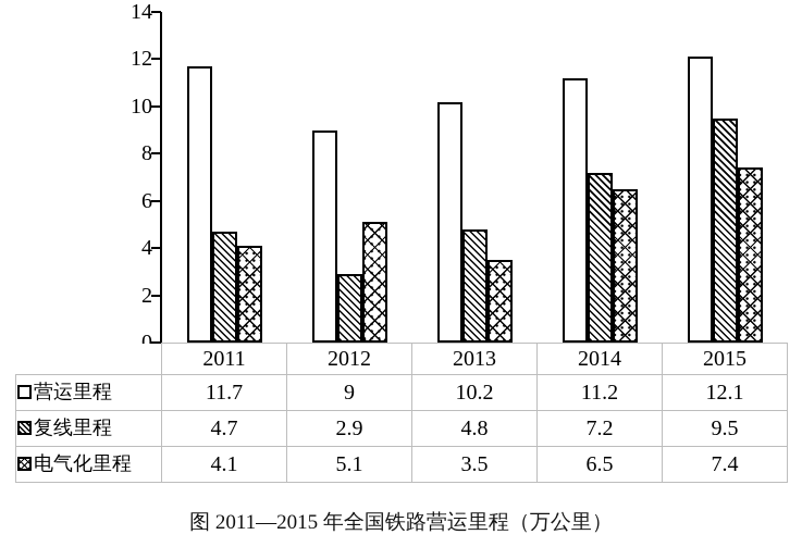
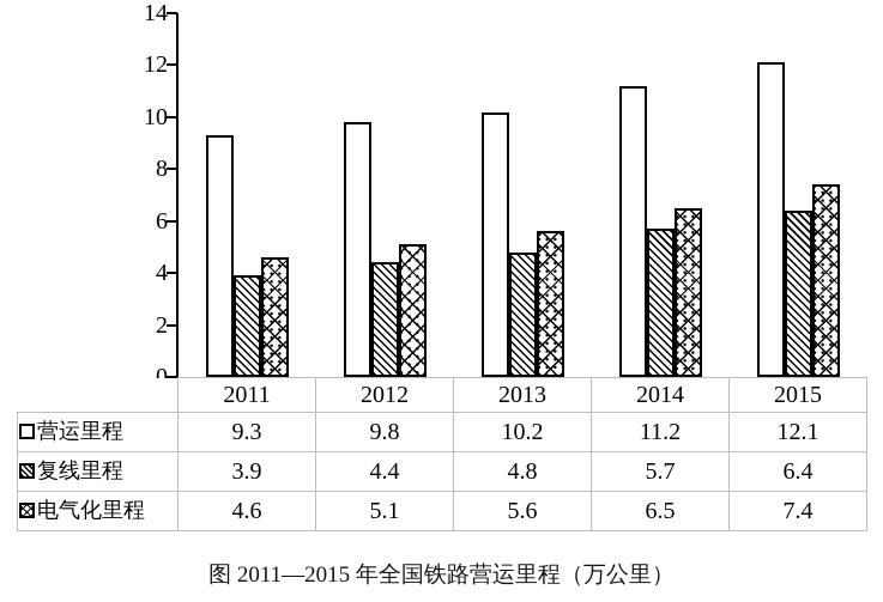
营运里程/2011: 11.7 -> 9.3
复线里程/2011: 4.7 -> 3.9
电气化里程/2011: 4.1 -> 4.6
营运里程/2012: 9 -> 9.8
复线里程/2012: 2.9 -> 4.4
电气化里程/2013: 3.5 -> 5.6
复线里程/2014: 7.2 -> 5.7
复线里程/2015: 9.5 -> 6.4
